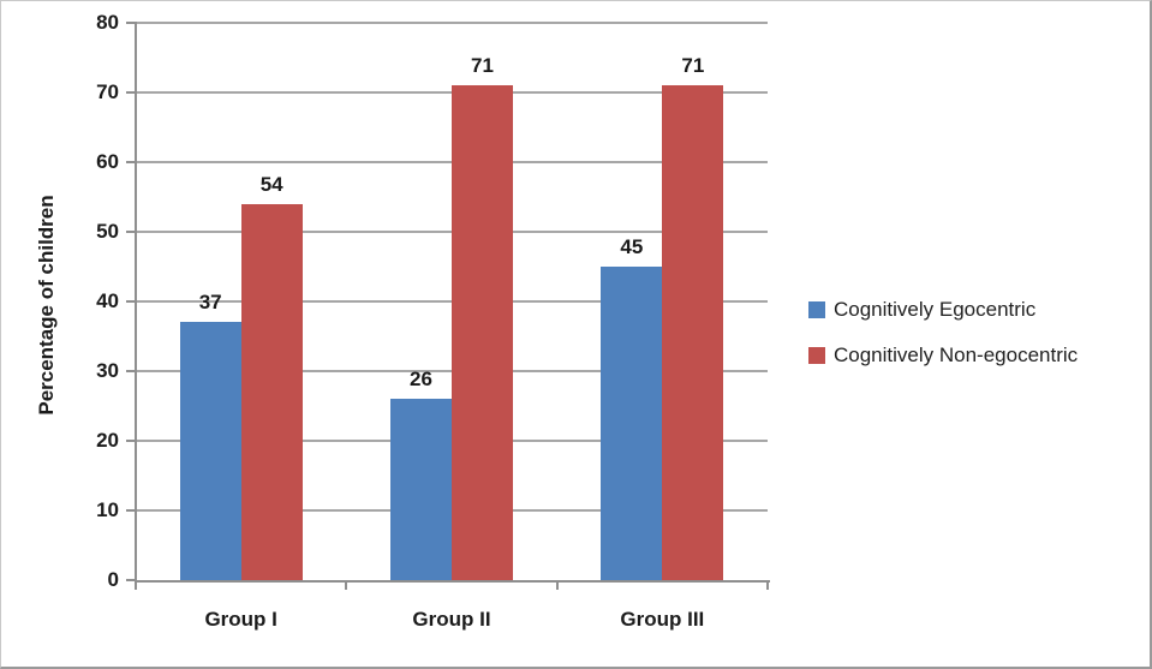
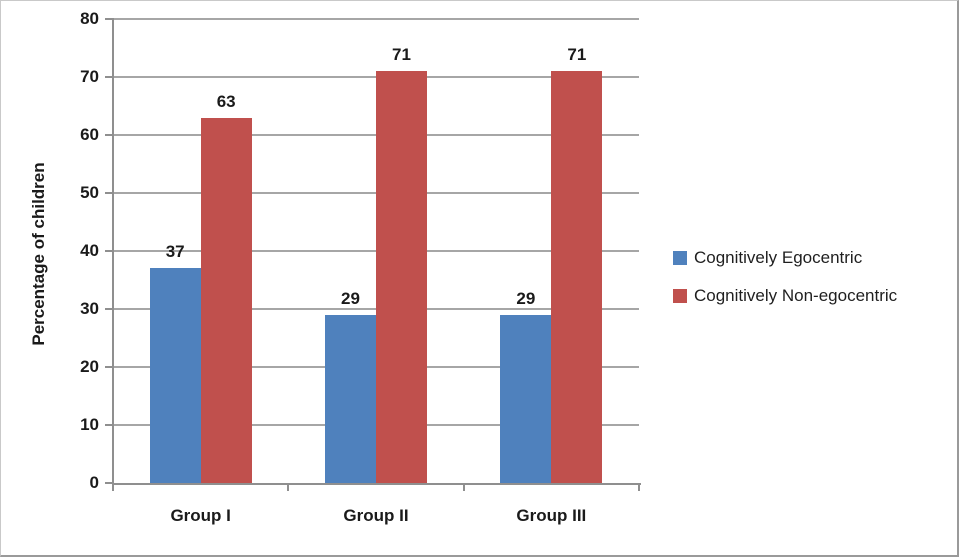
Cognitively Non-egocentric/Group I: 54 -> 63
Cognitively Egocentric/Group II: 26 -> 29
Cognitively Egocentric/Group III: 45 -> 29
